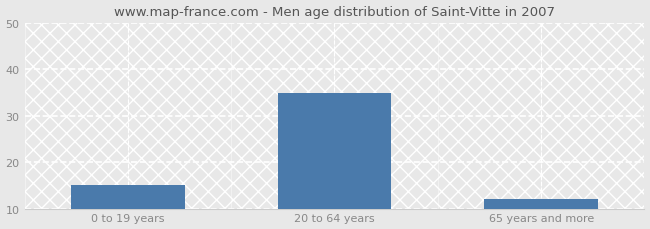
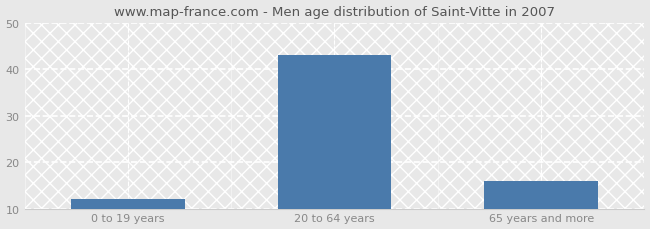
0 to 19 years: 15 -> 12
20 to 64 years: 35 -> 43
65 years and more: 12 -> 16
